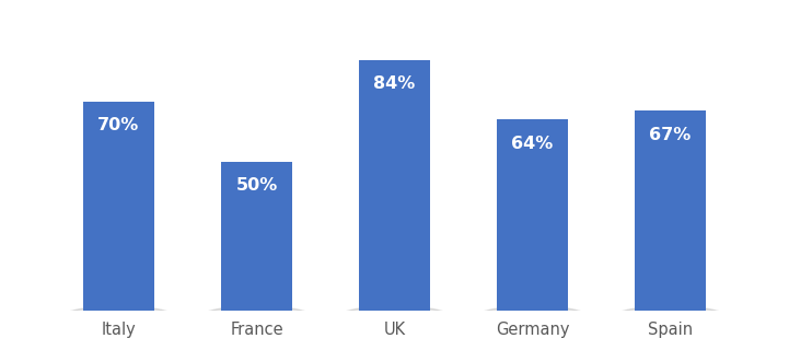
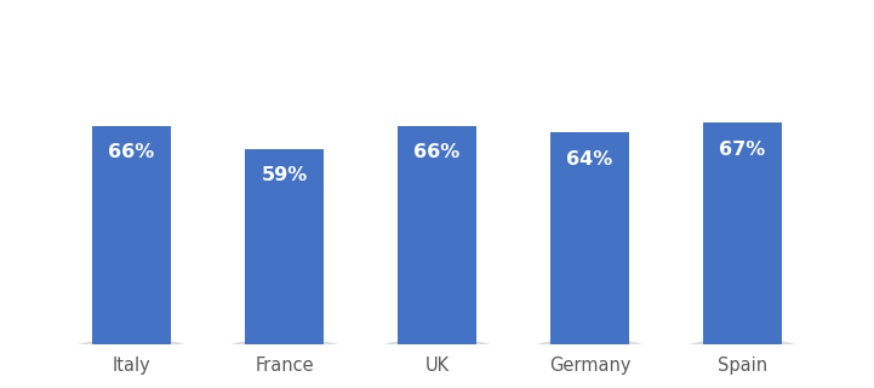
Italy: 70% -> 66%
France: 50% -> 59%
UK: 84% -> 66%
